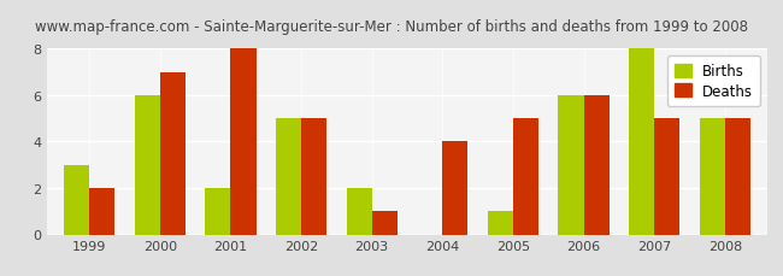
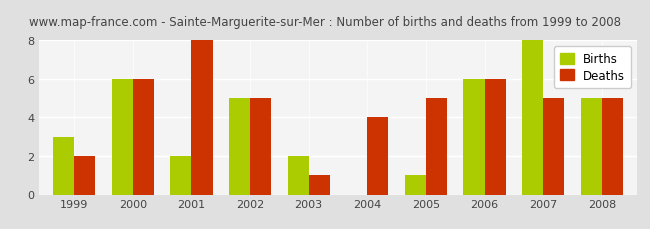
Deaths/2000: 7 -> 6
